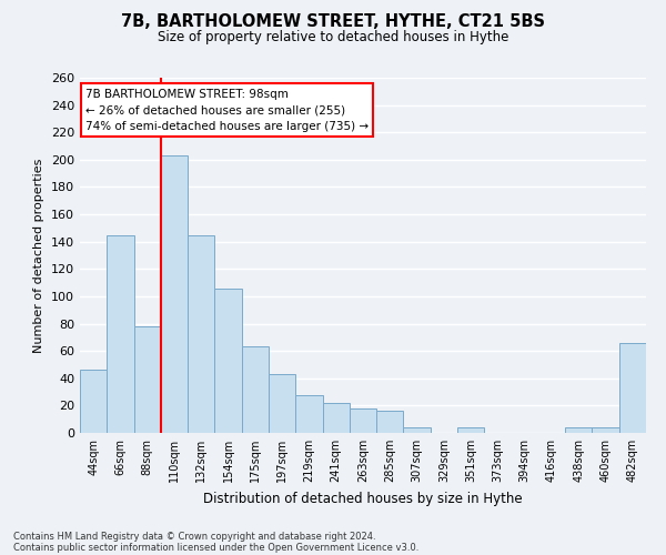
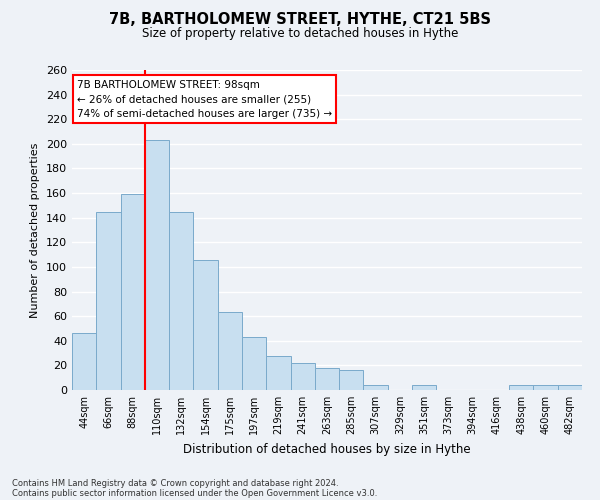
88sqm: 78 -> 159
482sqm: 66 -> 4
